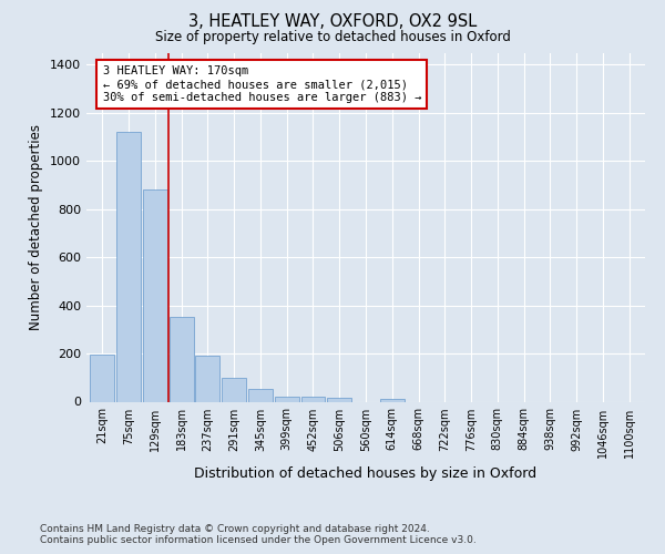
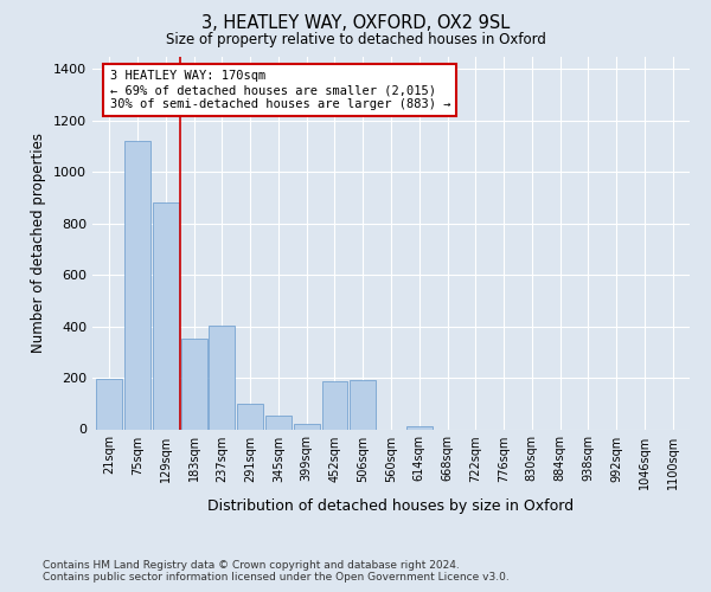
237sqm: 192 -> 405
452sqm: 20 -> 185
506sqm: 18 -> 190
